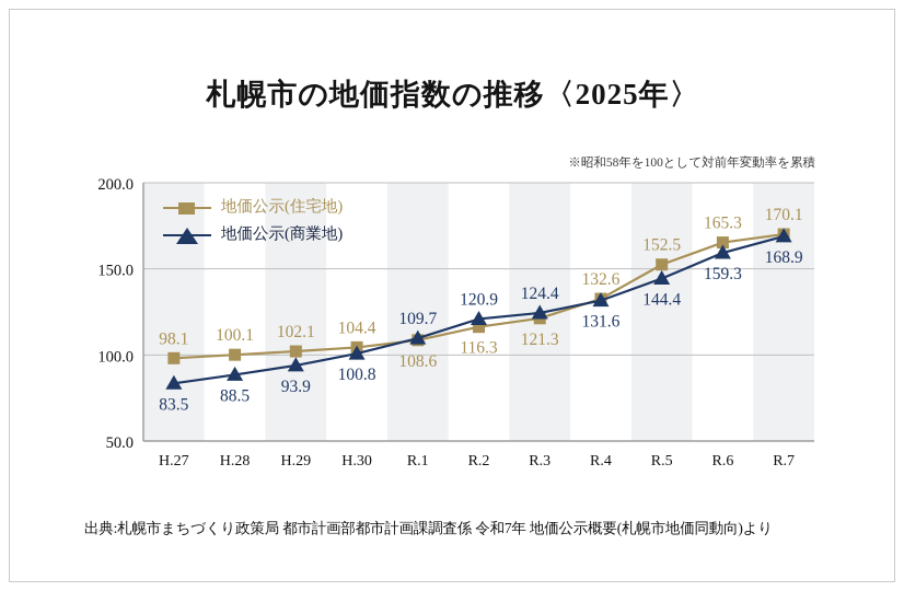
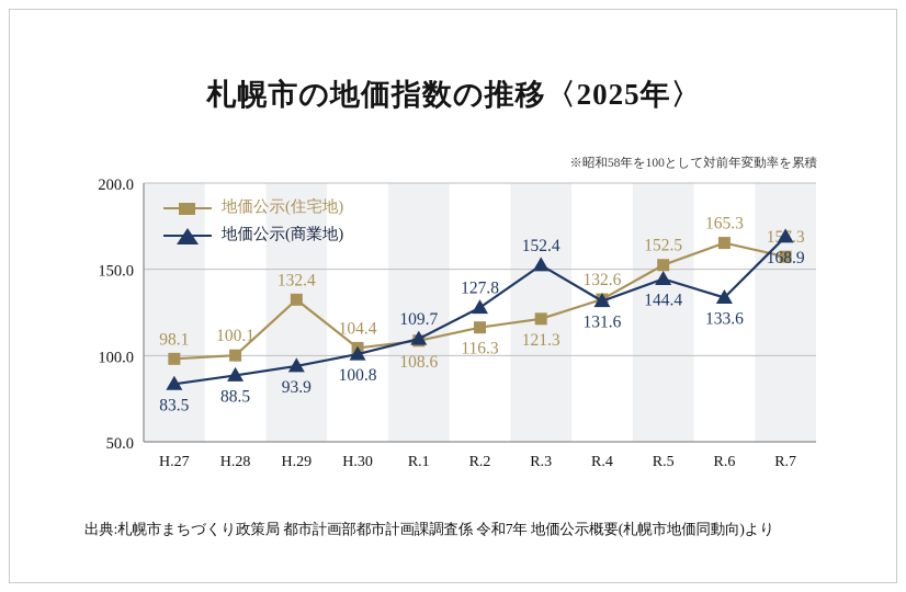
地価公示(住宅地)/H.29: 102.1 -> 132.4
地価公示(商業地)/R.2: 120.9 -> 127.8
地価公示(商業地)/R.3: 124.4 -> 152.4
地価公示(商業地)/R.6: 159.3 -> 133.6
地価公示(住宅地)/R.7: 170.1 -> 157.3
